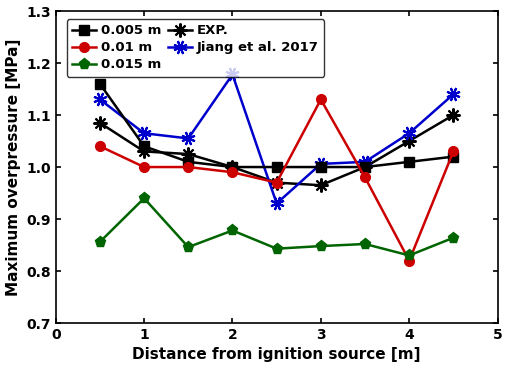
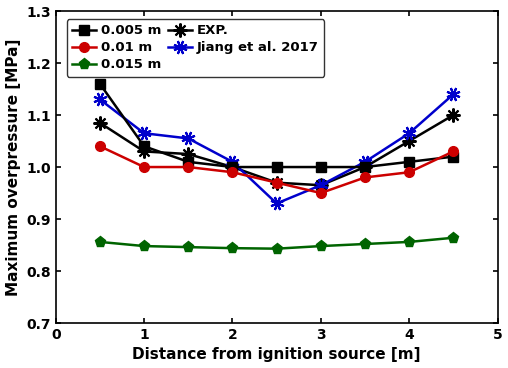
0.015 m/1: 0.940 -> 0.848
0.015 m/2: 0.878 -> 0.844
Jiang et al. 2017/2: 1.178 -> 1.010
0.01 m/3: 1.13 -> 0.95
Jiang et al. 2017/3: 1.006 -> 0.965
0.01 m/4: 0.82 -> 0.99
0.015 m/4: 0.830 -> 0.856
